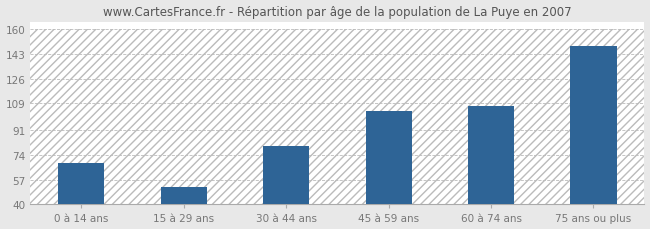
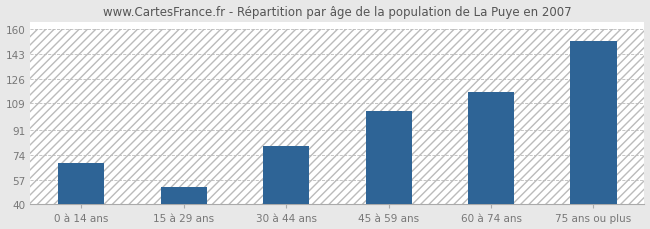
60 à 74 ans: 107 -> 117
75 ans ou plus: 148 -> 152
